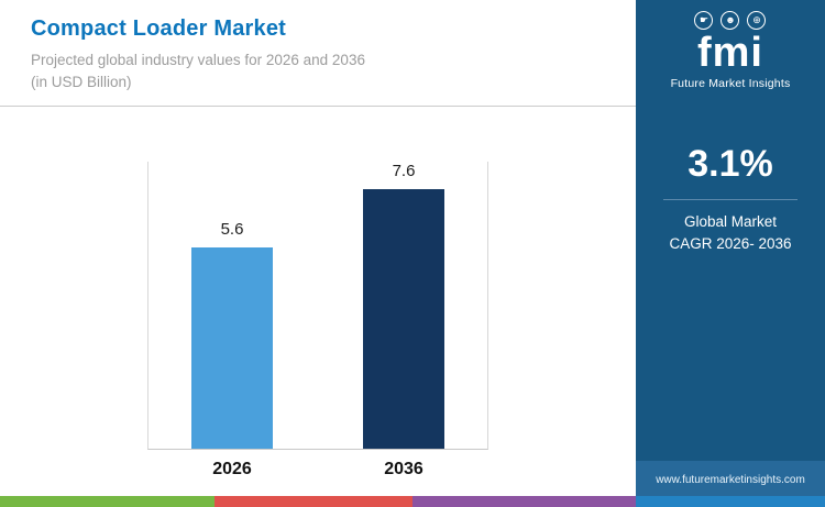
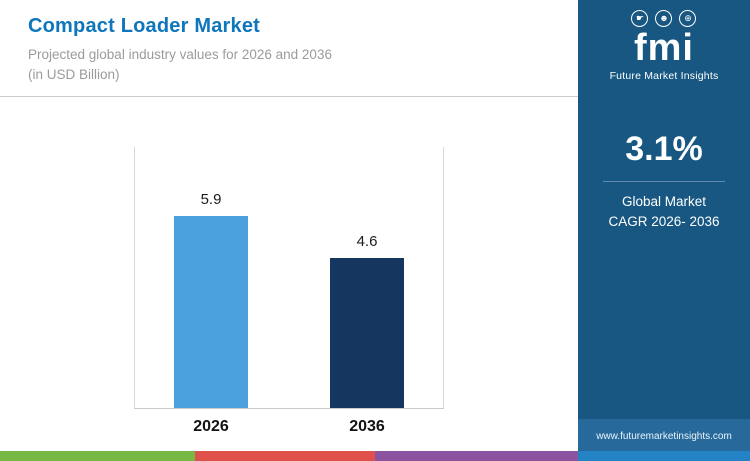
2026: 5.6 -> 5.9
2036: 7.6 -> 4.6
